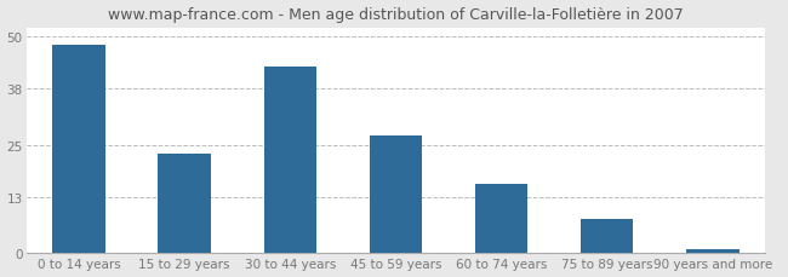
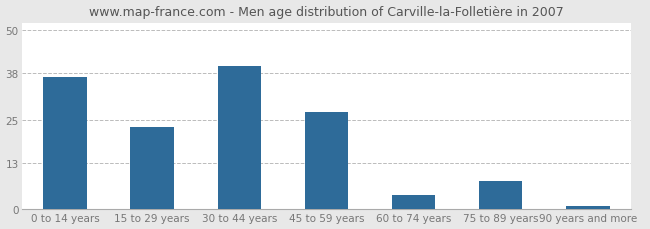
0 to 14 years: 48 -> 37
30 to 44 years: 43 -> 40
60 to 74 years: 16 -> 4
